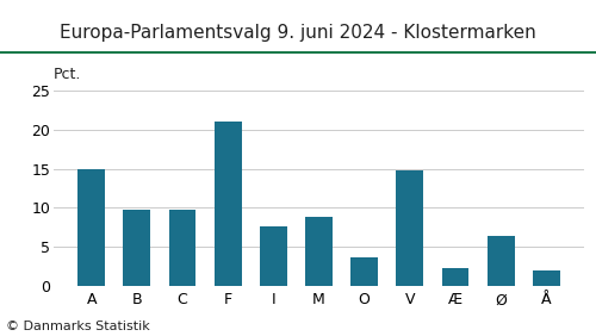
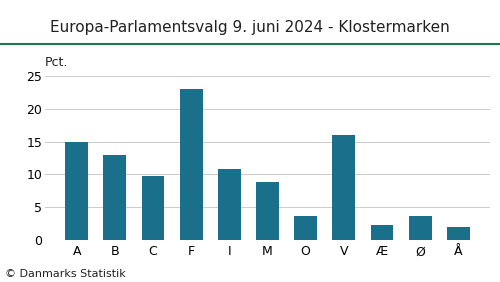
B: 9.7 -> 13.0
F: 21.0 -> 23.0
I: 7.6 -> 10.8
V: 14.8 -> 16.0
Ø: 6.3 -> 3.6
